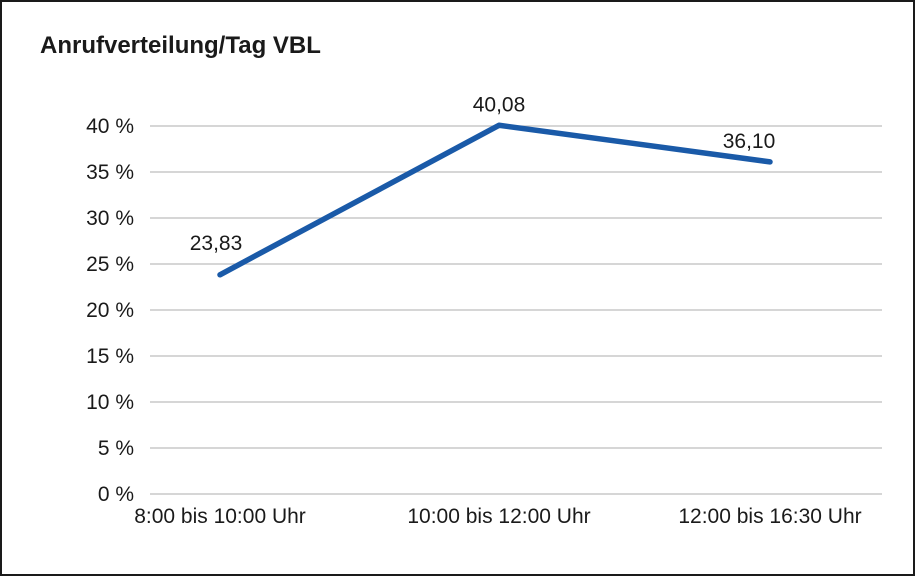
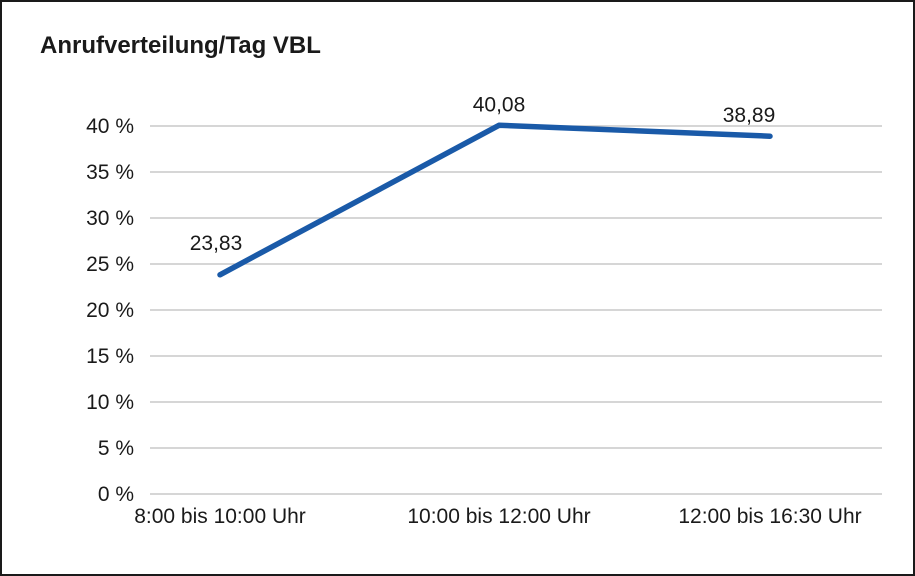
12:00 bis 16:30 Uhr: 36,10 -> 38,89
